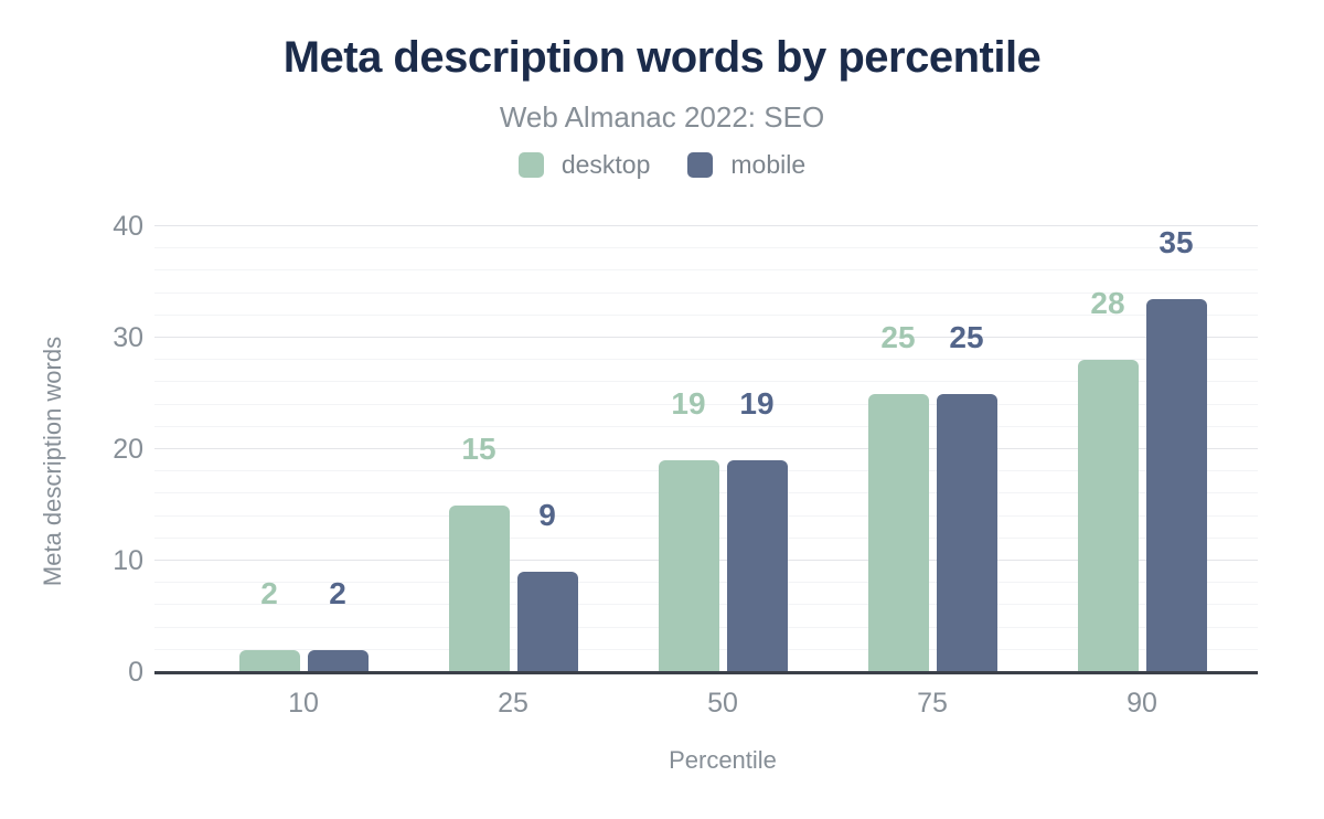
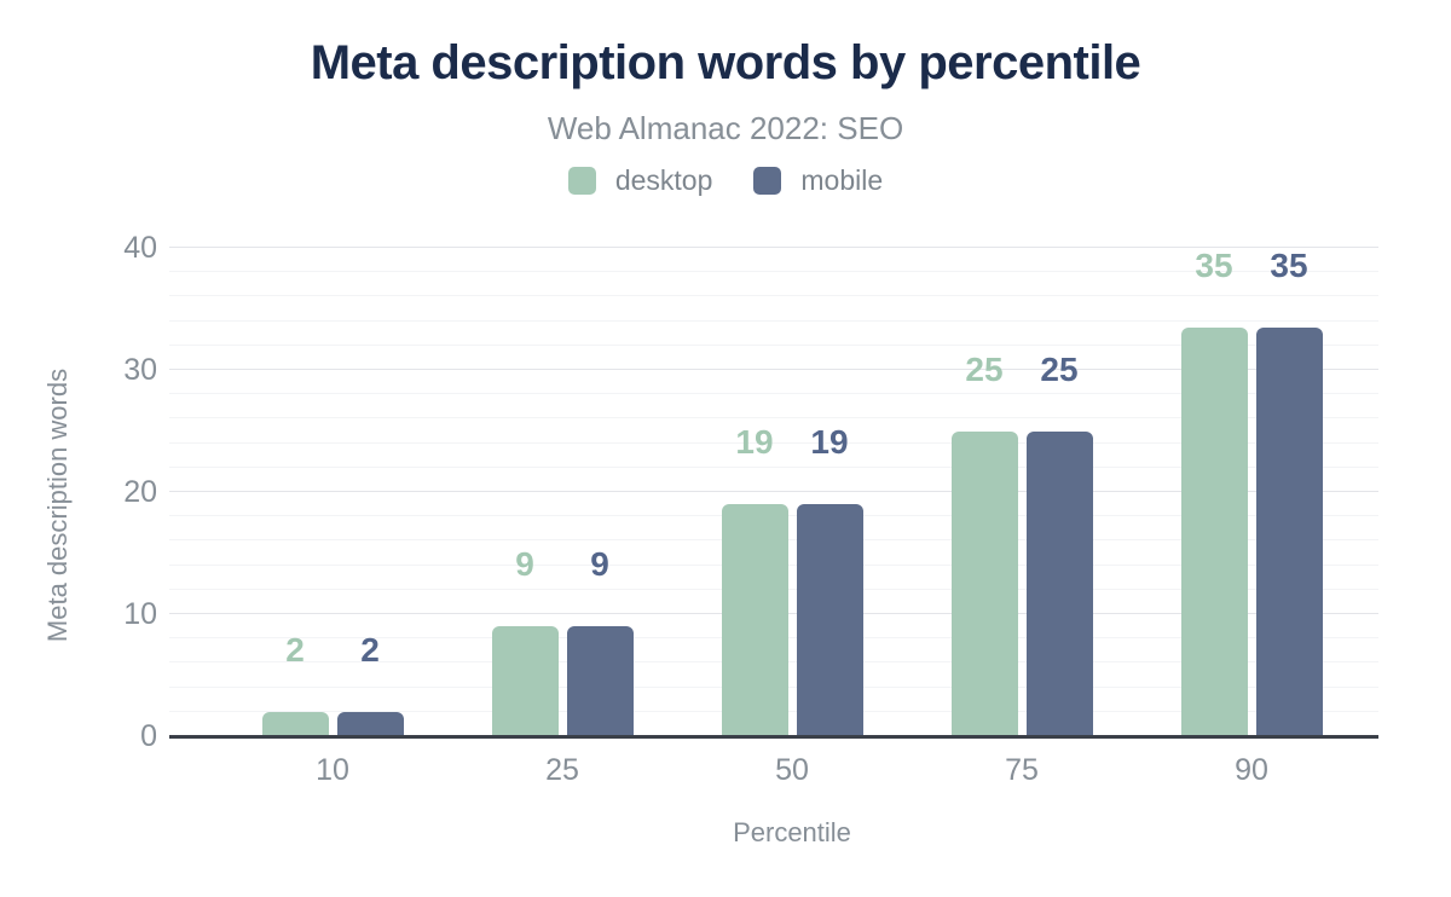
desktop/25: 15 -> 9
desktop/90: 28 -> 35
